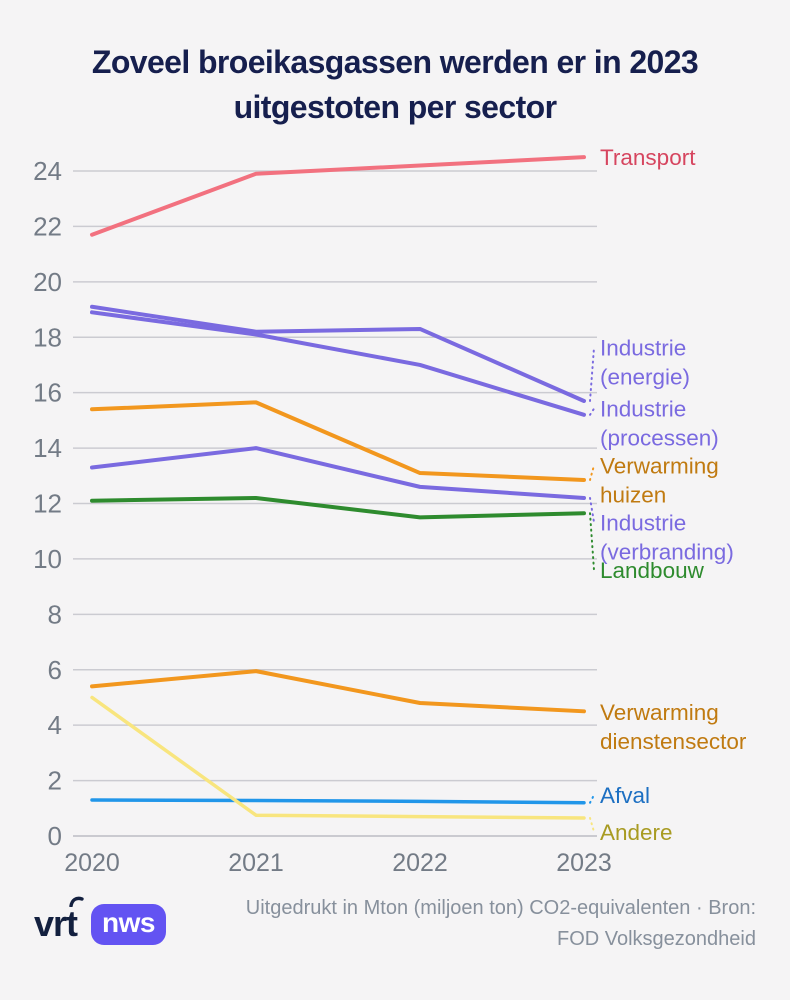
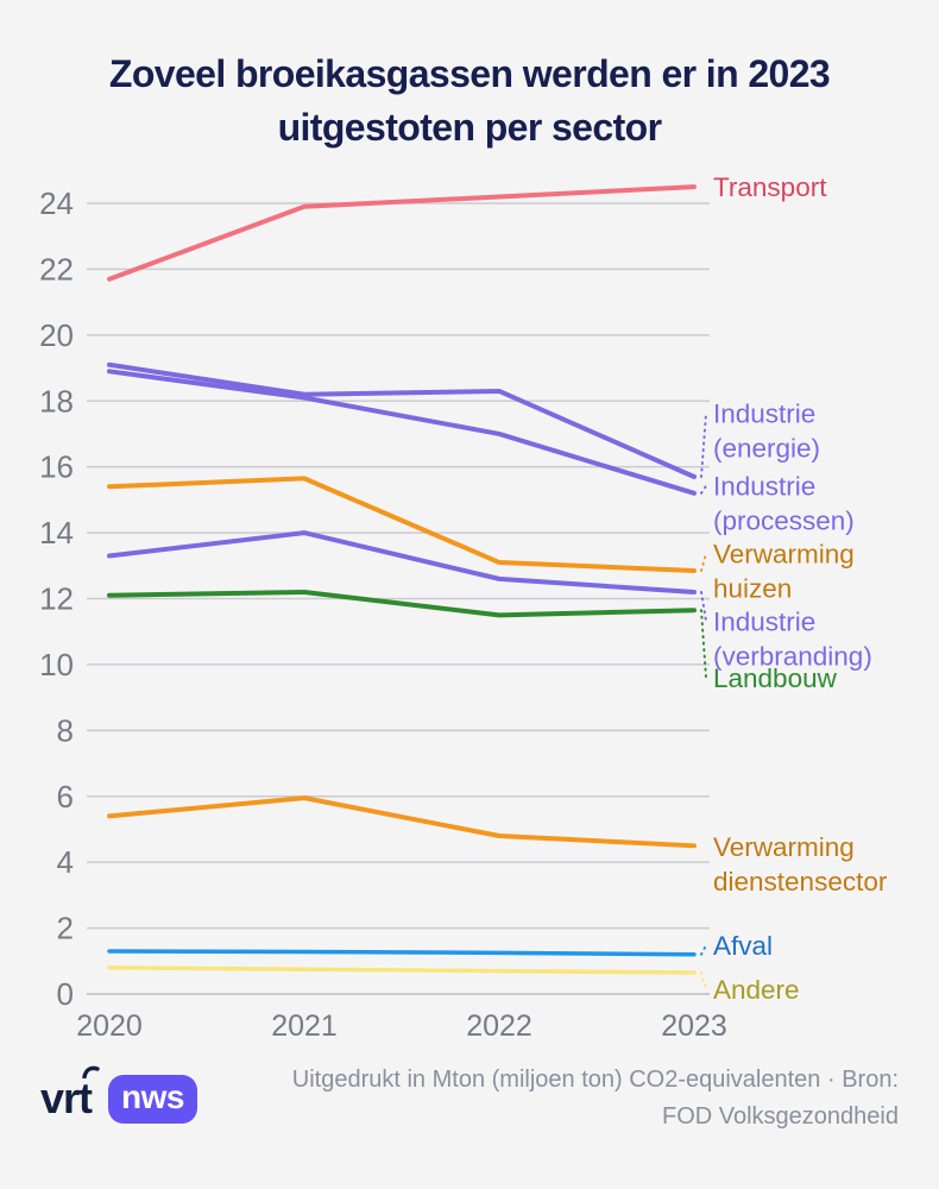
Andere/2020: 5.0 -> 0.8
